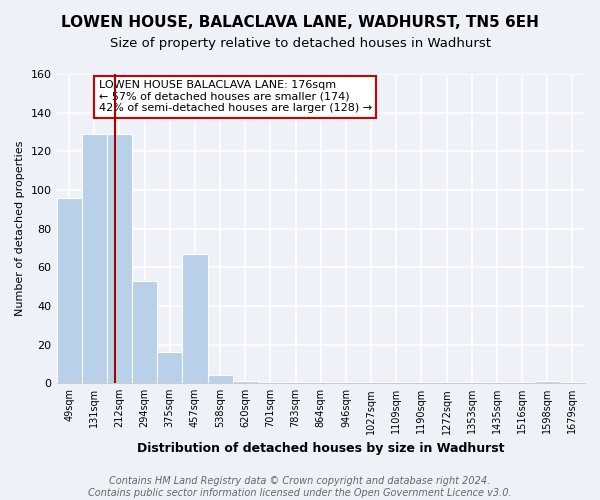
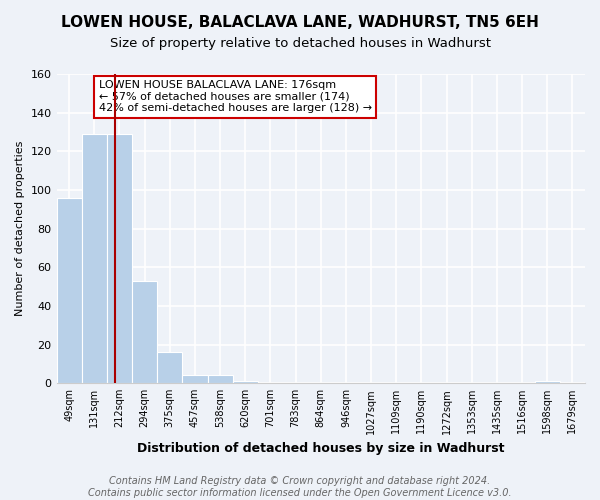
457sqm: 67 -> 4
